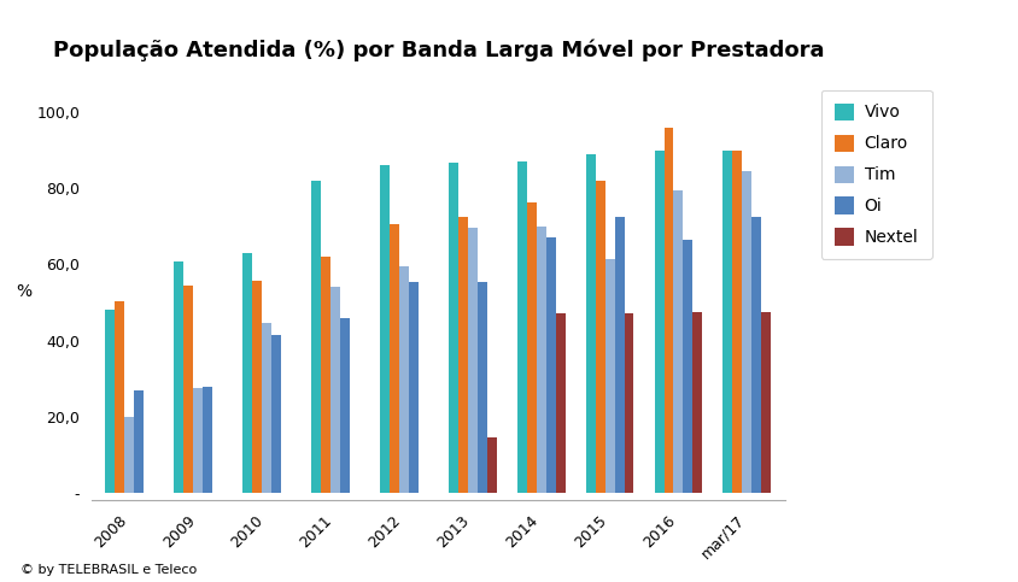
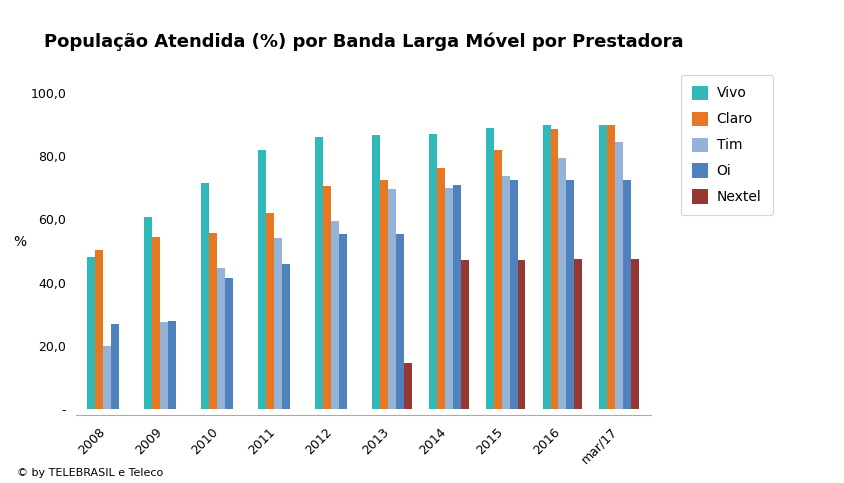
Vivo/2010: 63,0 -> 71,5
Oi/2014: 67,0 -> 71,0
Tim/2015: 61,5 -> 73,8
Claro/2016: 96,0 -> 88,5
Oi/2016: 66,5 -> 72,5
